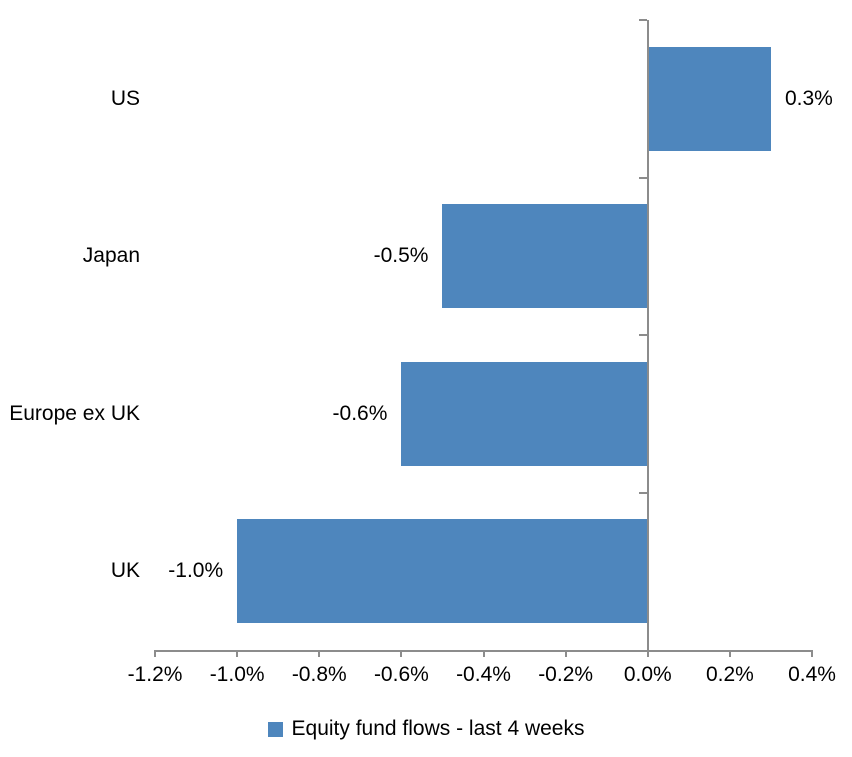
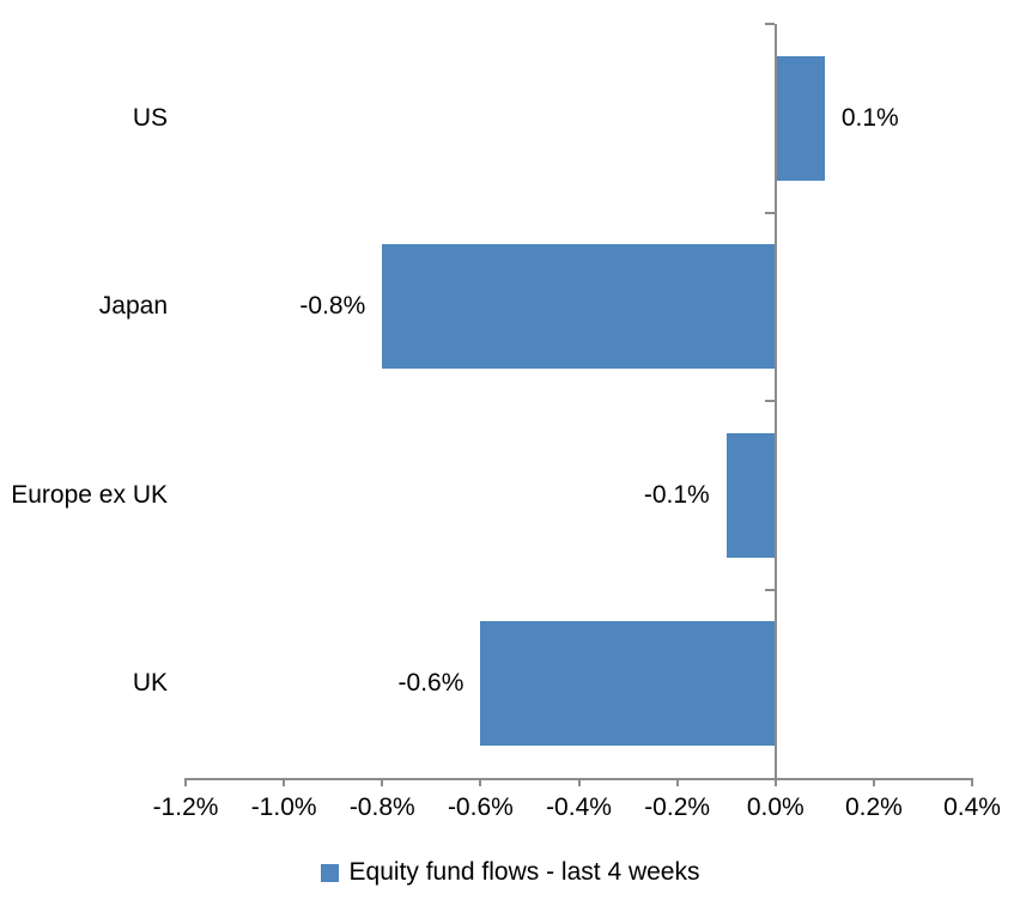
US: 0.3% -> 0.1%
Japan: -0.5% -> -0.8%
Europe ex UK: -0.6% -> -0.1%
UK: -1.0% -> -0.6%
